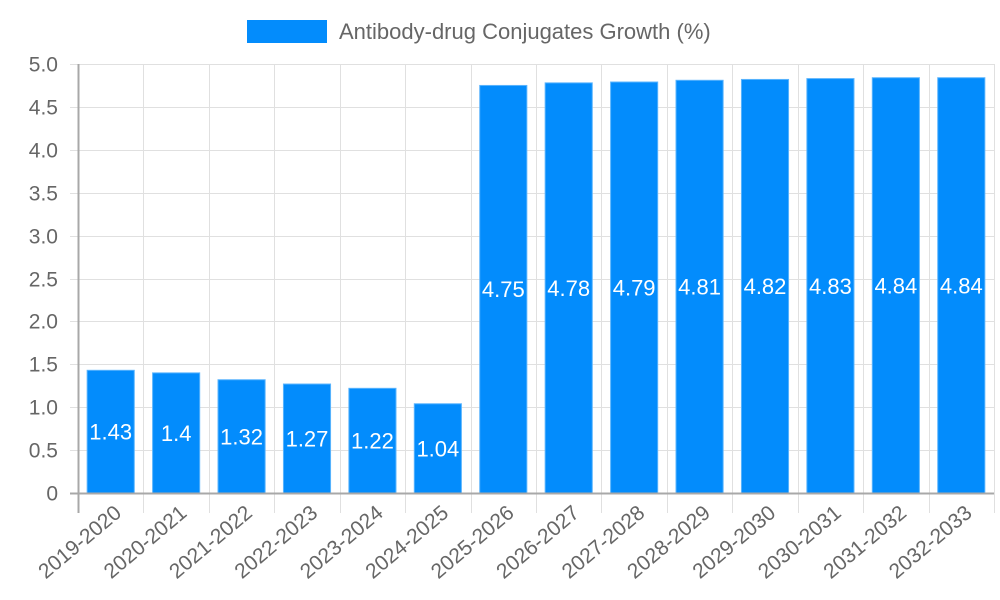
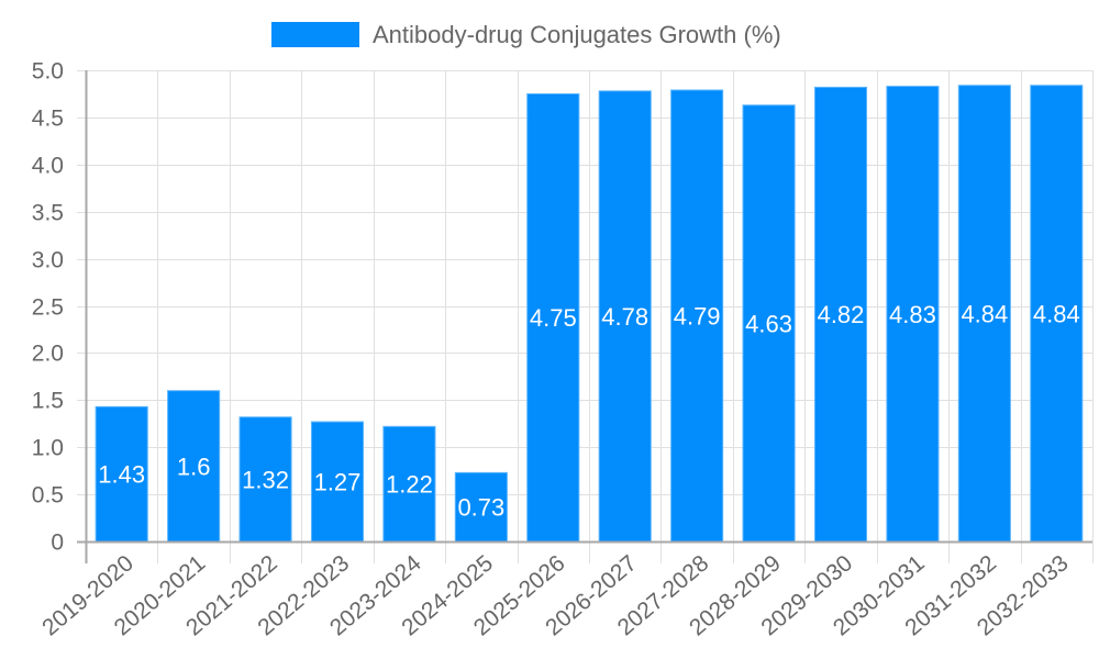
2020-2021: 1.4 -> 1.6
2024-2025: 1.04 -> 0.73
2028-2029: 4.81 -> 4.63
